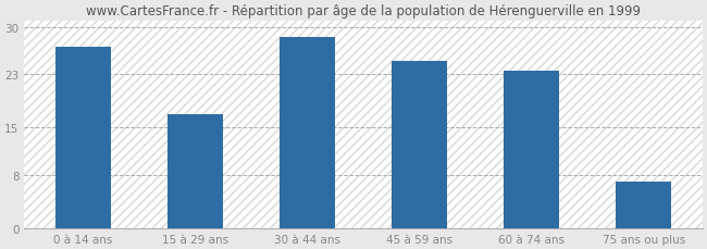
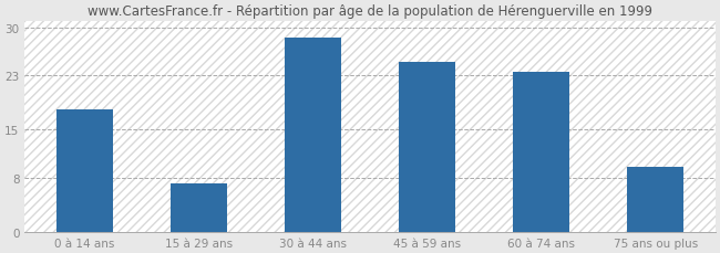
0 à 14 ans: 27.0 -> 18.0
15 à 29 ans: 17.0 -> 7.2
75 ans ou plus: 7.0 -> 9.6
